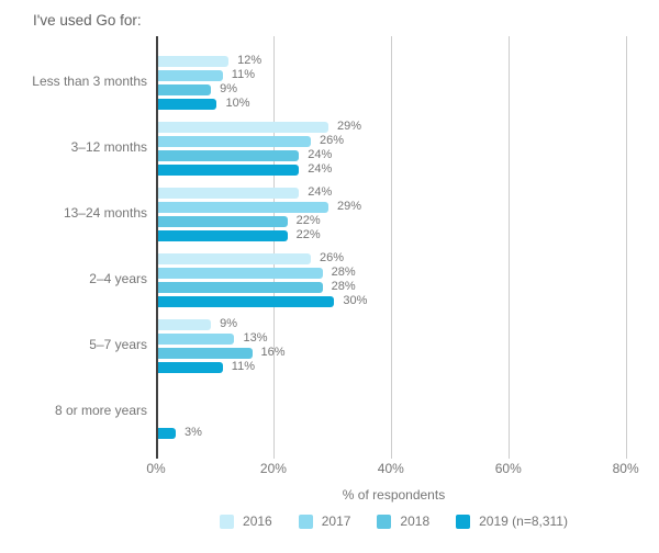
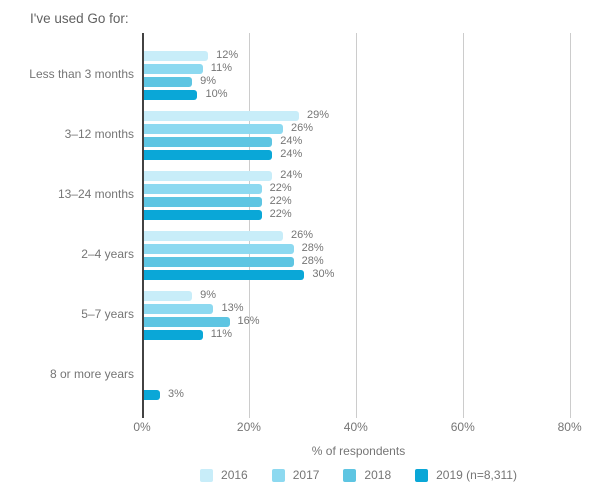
2017/13–24 months: 29% -> 22%
